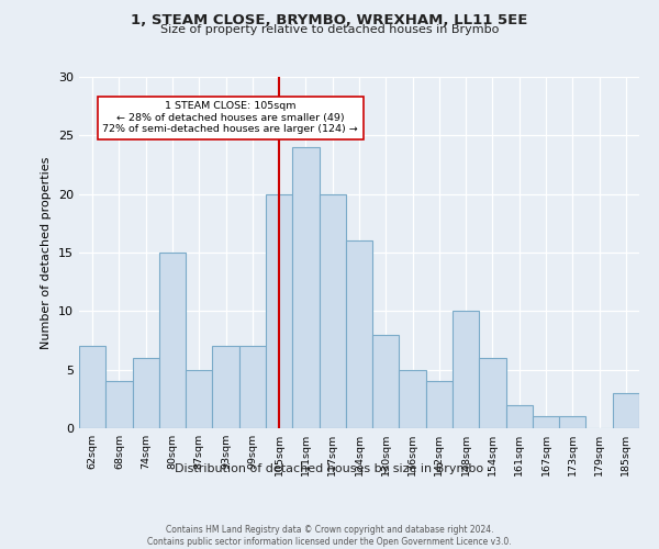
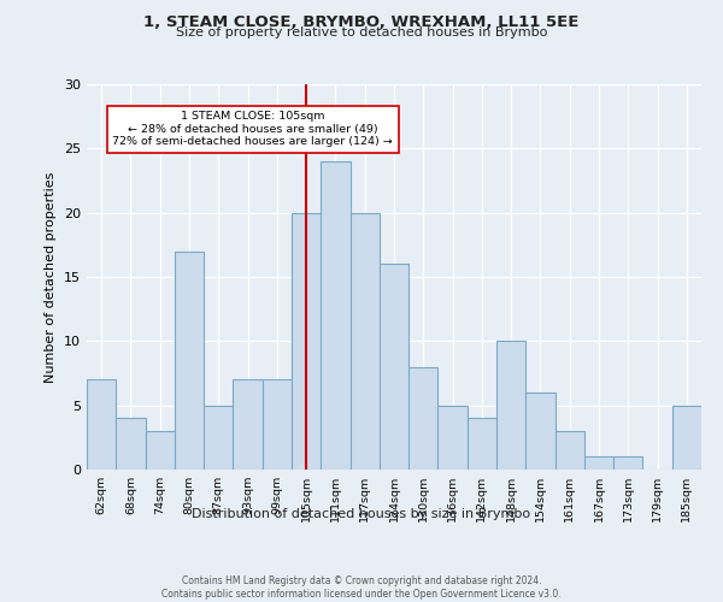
74sqm: 6 -> 3
80sqm: 15 -> 17
161sqm: 2 -> 3
185sqm: 3 -> 5
